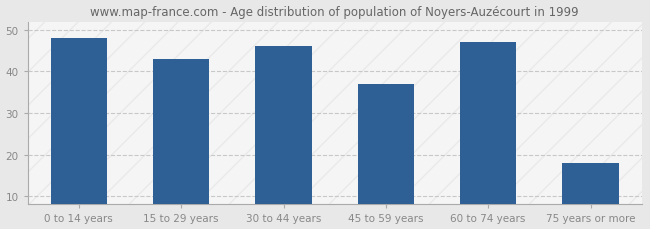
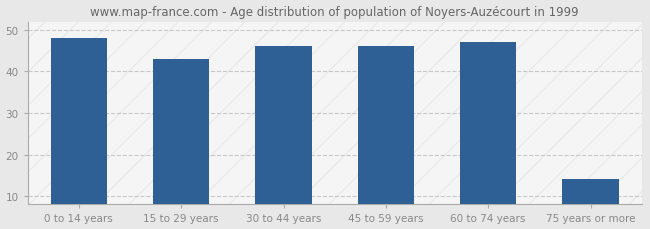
45 to 59 years: 37 -> 46
75 years or more: 18 -> 14
